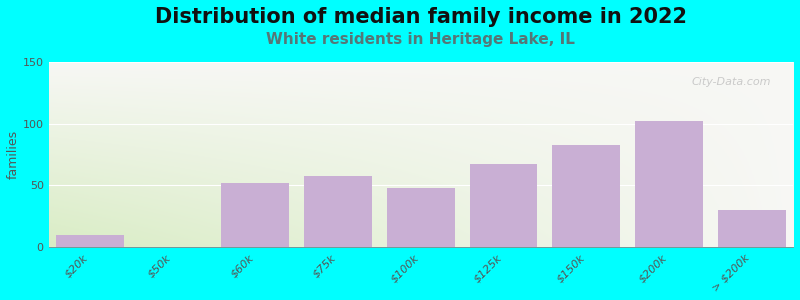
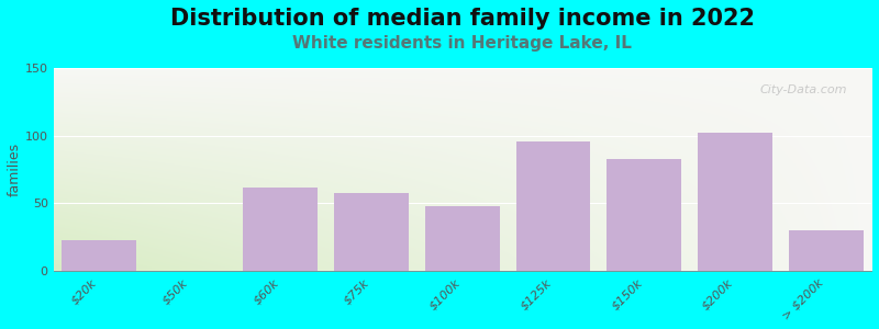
$20k: 10 -> 23
$60k: 52 -> 62
$125k: 67 -> 96
